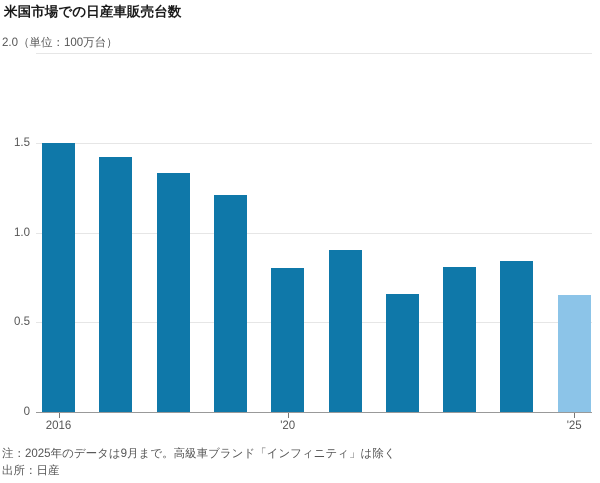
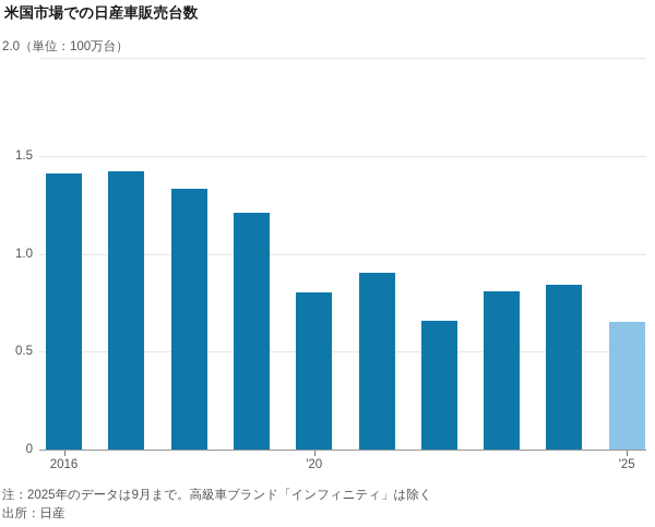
2016: 1.50 -> 1.41
